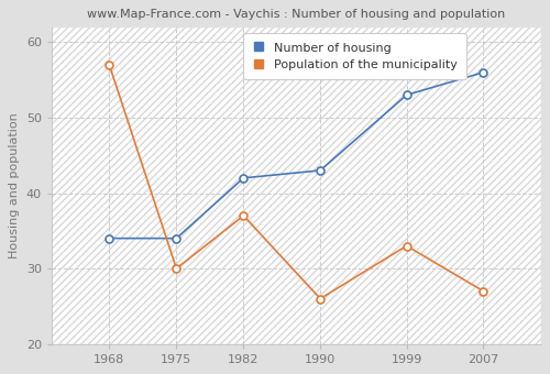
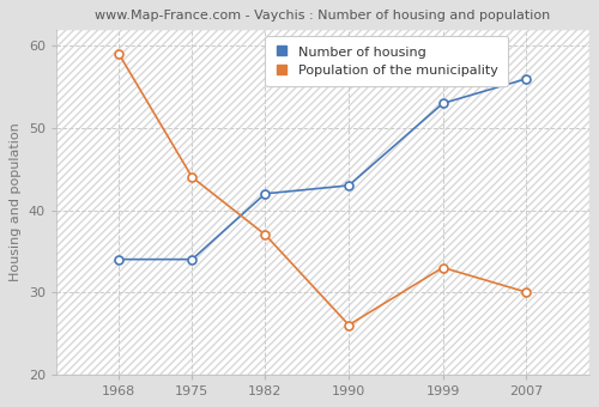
Population of the municipality/1968: 57 -> 59
Population of the municipality/1975: 30 -> 44
Population of the municipality/2007: 27 -> 30
